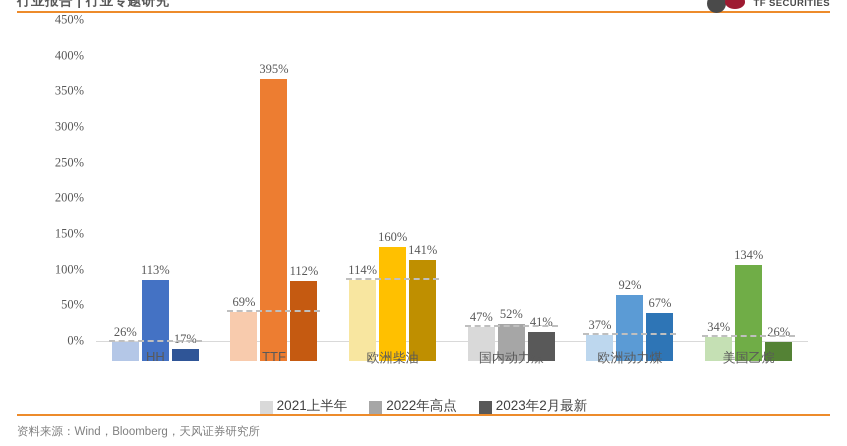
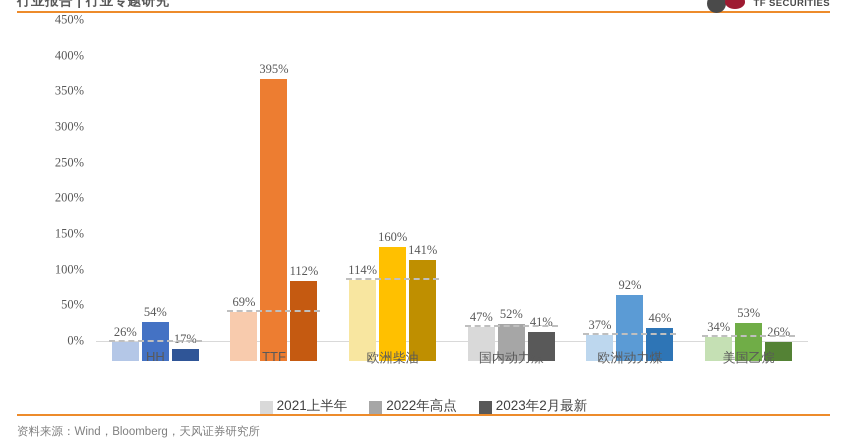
2022年高点/HH: 113% -> 54%
2023年2月最新/欧洲动力煤: 67% -> 46%
2022年高点/美国乙烷: 134% -> 53%
